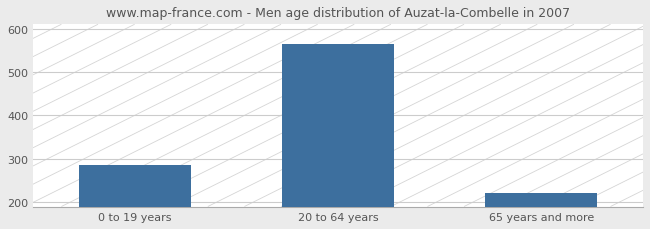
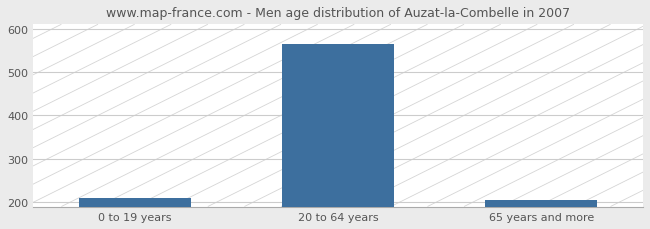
0 to 19 years: 285 -> 210
65 years and more: 220 -> 205
